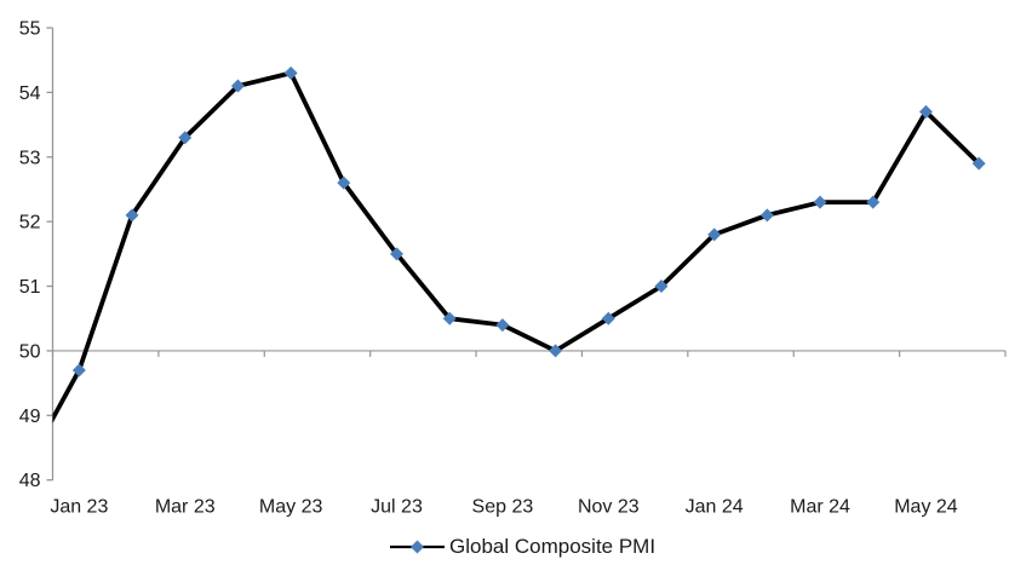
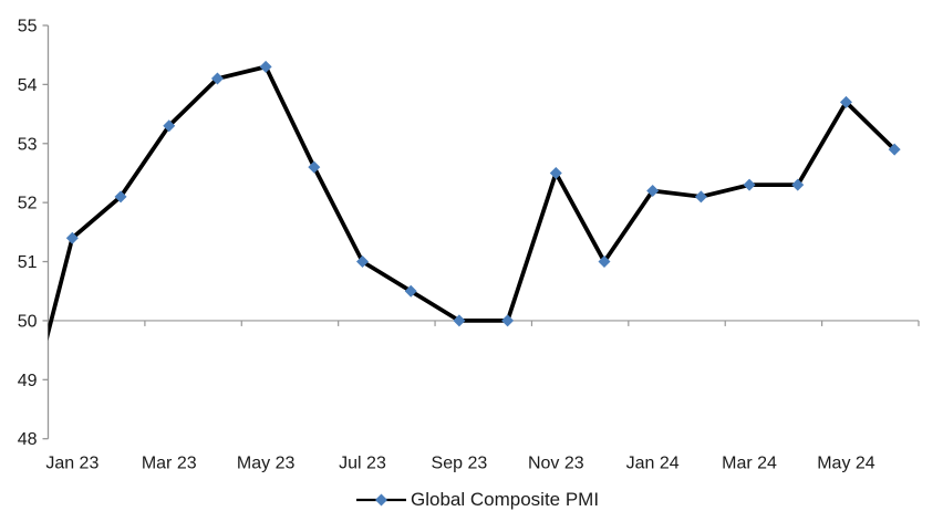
Jan 23: 49.7 -> 51.4
Jul 23: 51.5 -> 51.0
Sep 23: 50.4 -> 50.0
Nov 23: 50.5 -> 52.5
Jan 24: 51.8 -> 52.2
